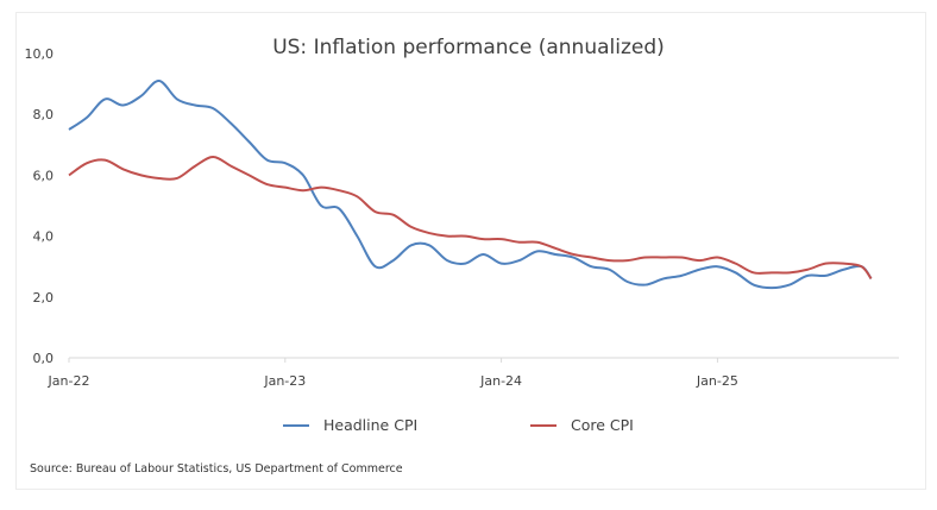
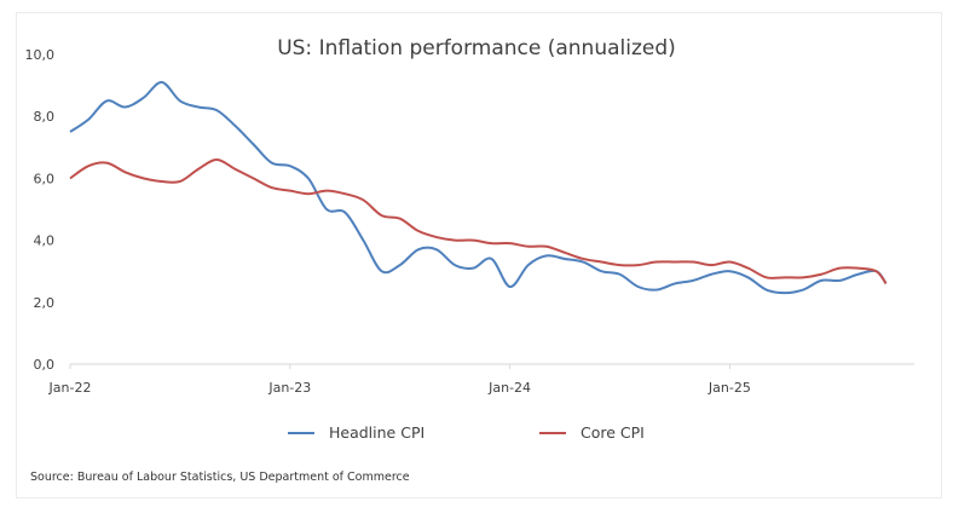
Headline CPI/Jan-24: 3,1 -> 2,5
